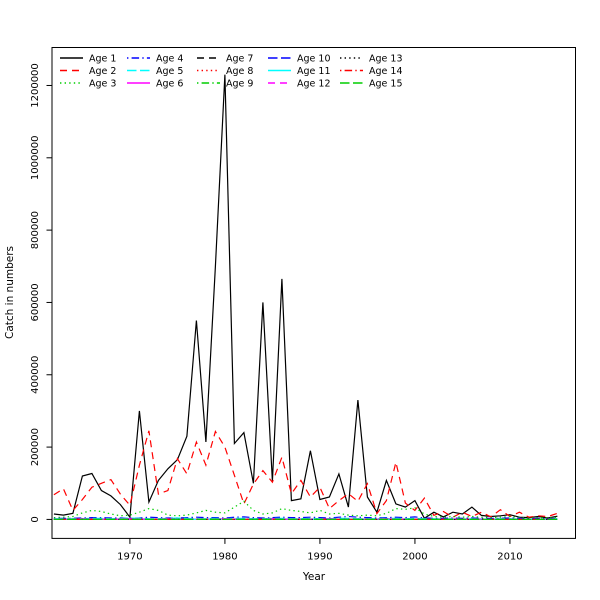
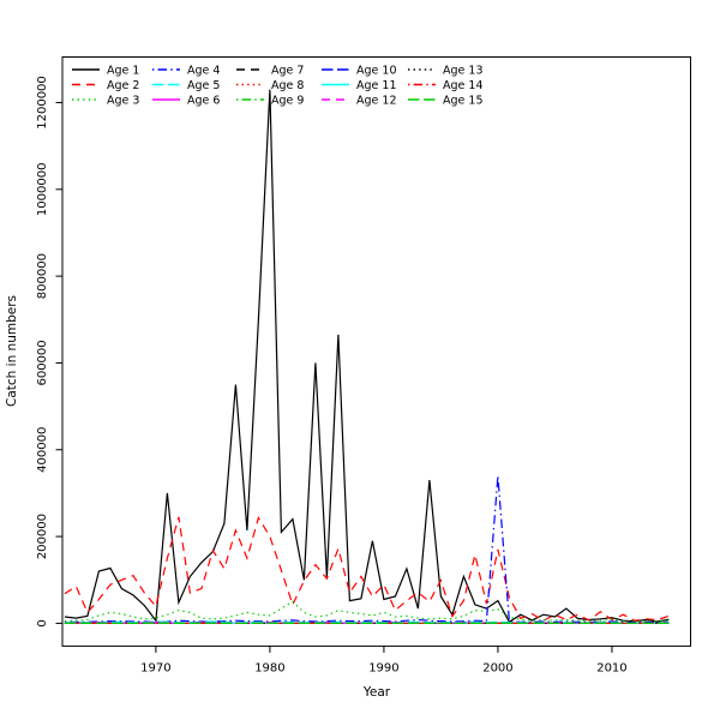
Age 2/2000: 20000 -> 170000
Age 4/2000: 10000 -> 340000
